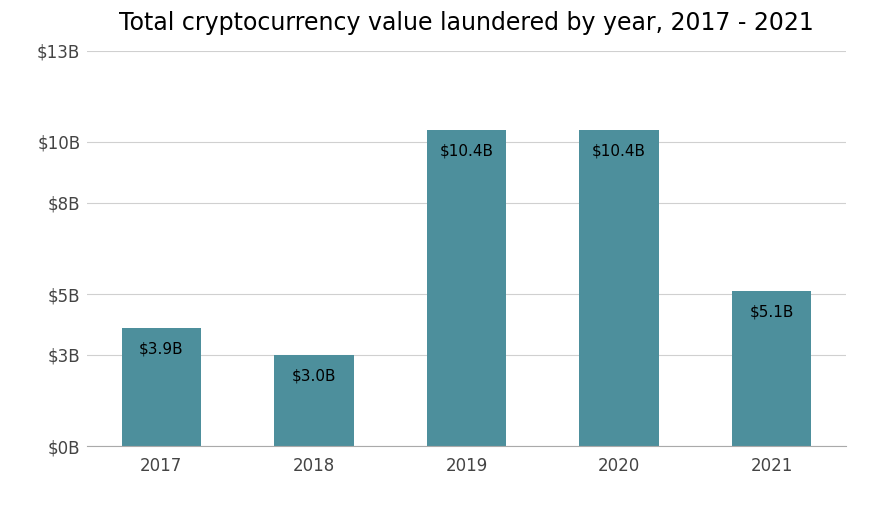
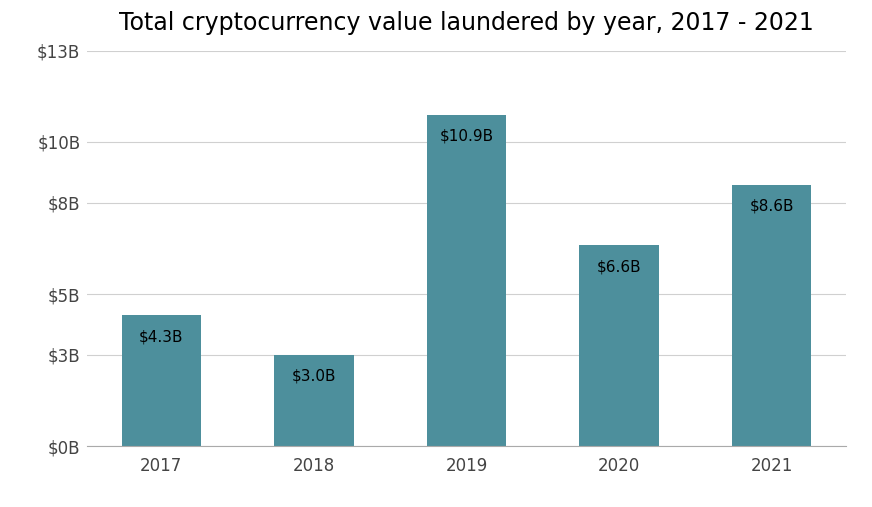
2017: $3.9B -> $4.3B
2019: $10.4B -> $10.9B
2020: $10.4B -> $6.6B
2021: $5.1B -> $8.6B
